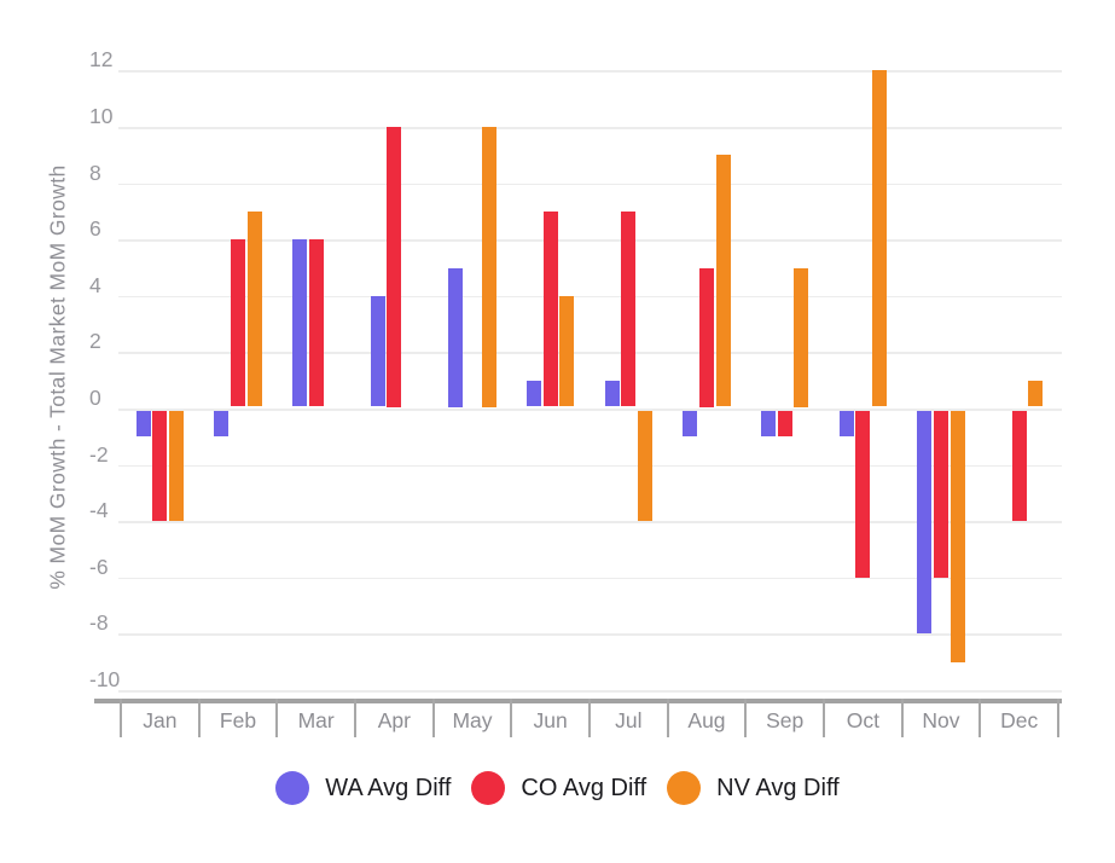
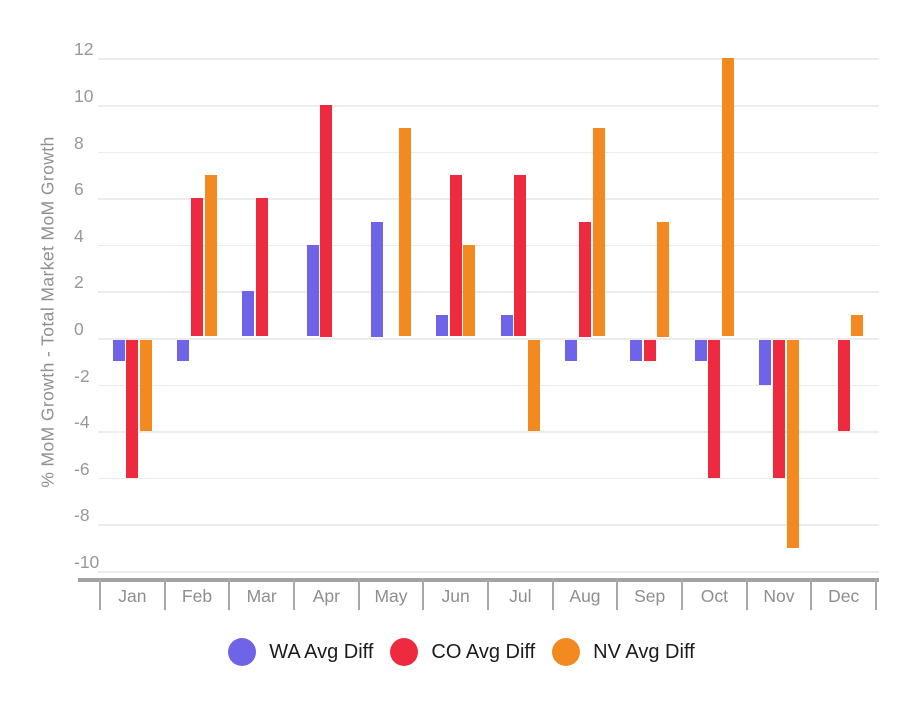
CO Avg Diff/Jan: -4 -> -6
WA Avg Diff/Mar: 6 -> 2
NV Avg Diff/May: 10 -> 9
WA Avg Diff/Nov: -8 -> -2
